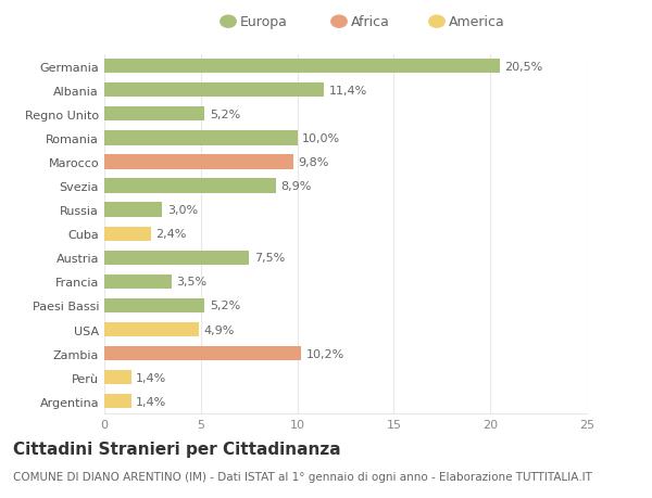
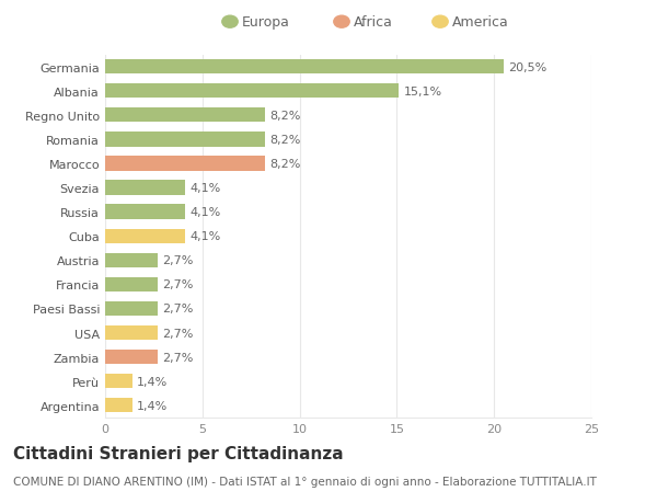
Albania: 11,4% -> 15,1%
Regno Unito: 5,2% -> 8,2%
Romania: 10,0% -> 8,2%
Marocco: 9,8% -> 8,2%
Svezia: 8,9% -> 4,1%
Russia: 3,0% -> 4,1%
Cuba: 2,4% -> 4,1%
Austria: 7,5% -> 2,7%
Francia: 3,5% -> 2,7%
Paesi Bassi: 5,2% -> 2,7%
USA: 4,9% -> 2,7%
Zambia: 10,2% -> 2,7%
